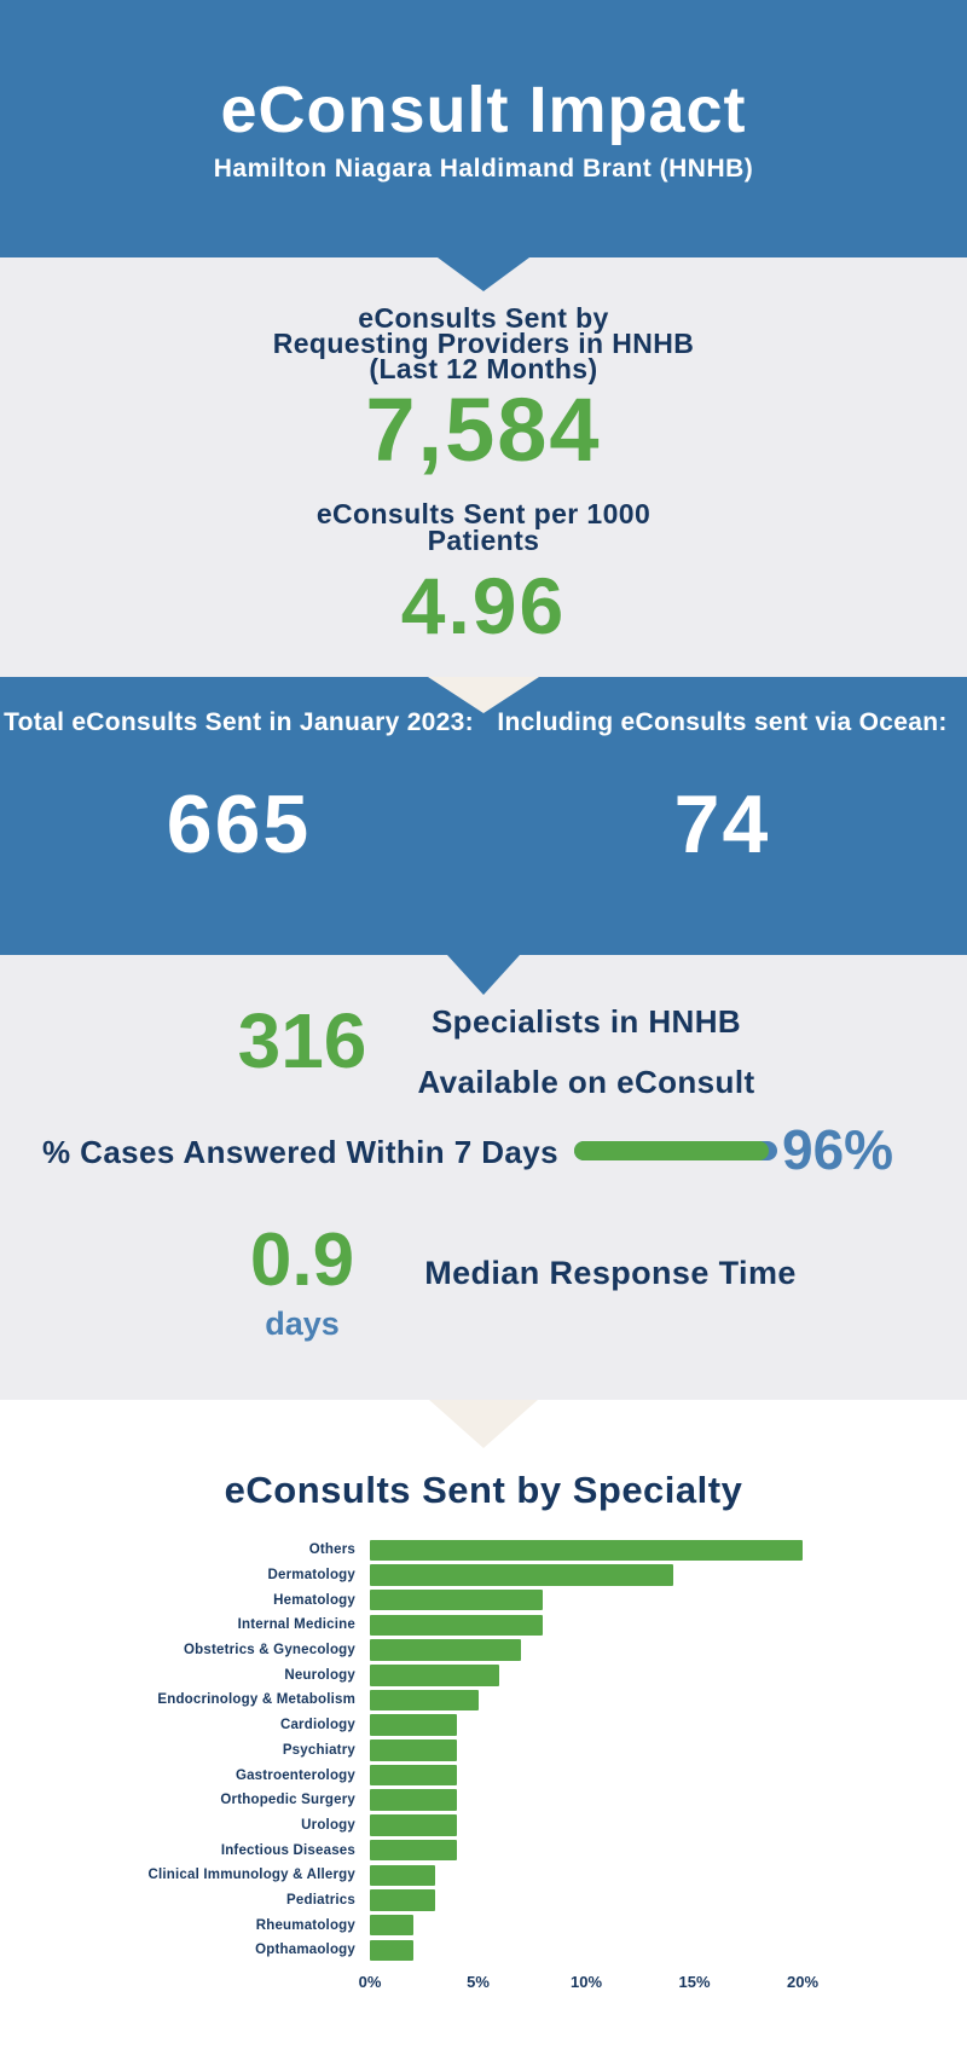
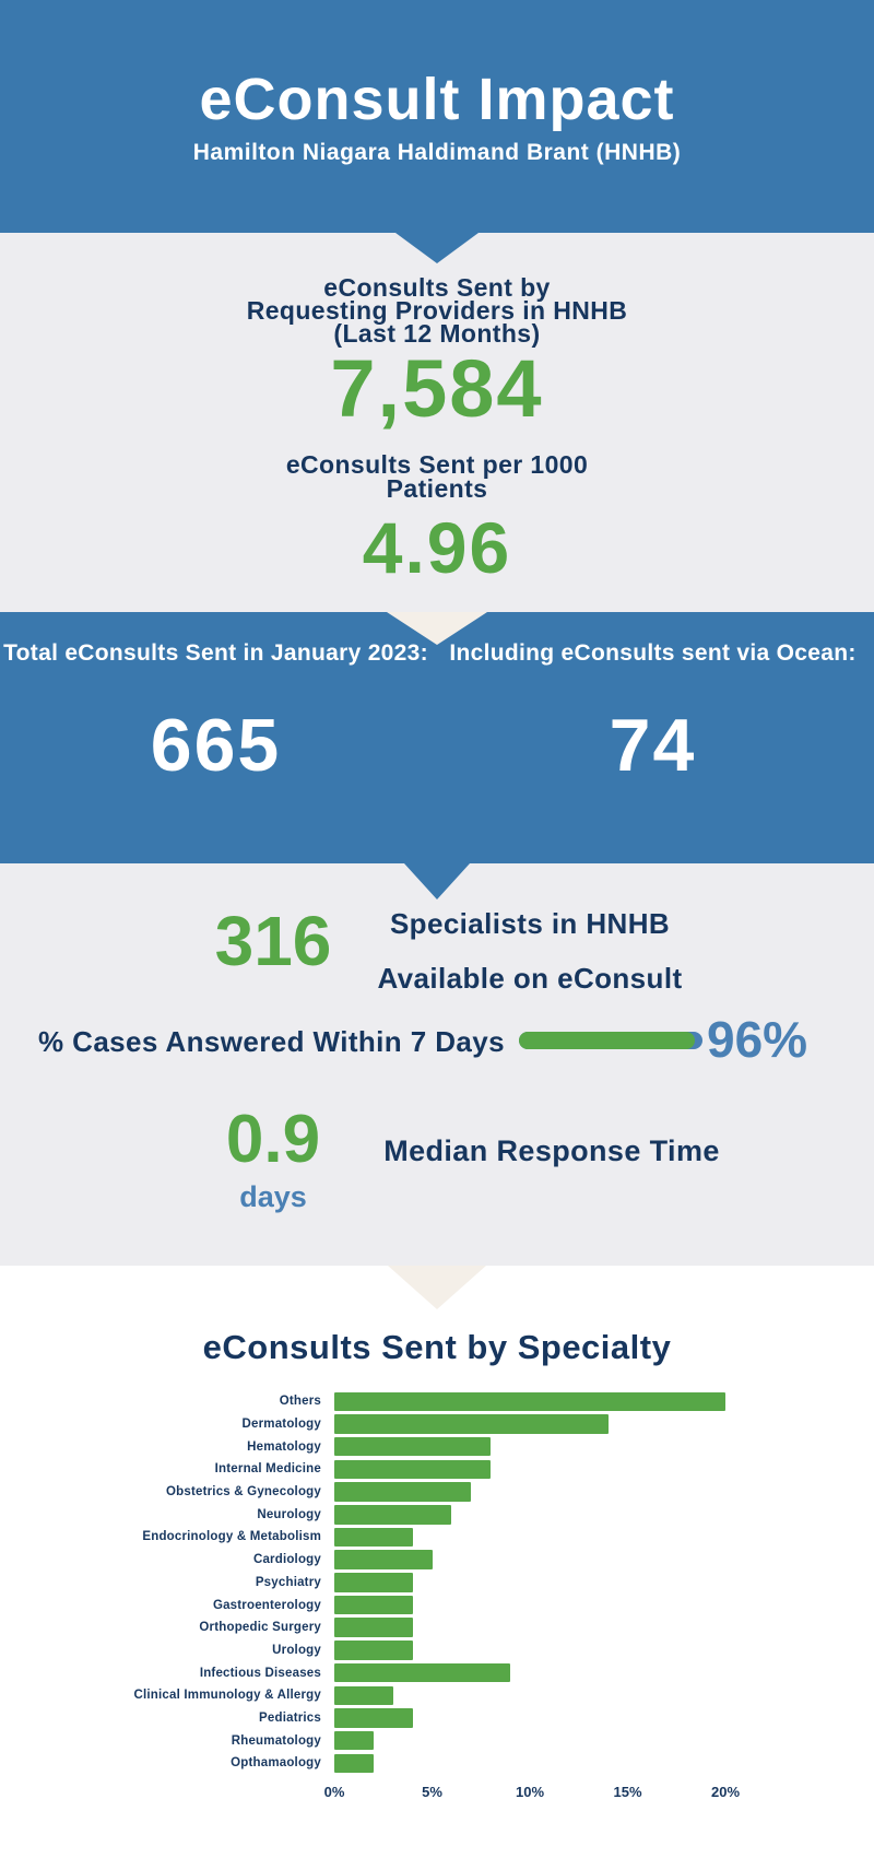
Endocrinology & Metabolism: 5% -> 4%
Cardiology: 4% -> 5%
Infectious Diseases: 4% -> 9%
Pediatrics: 3% -> 4%
